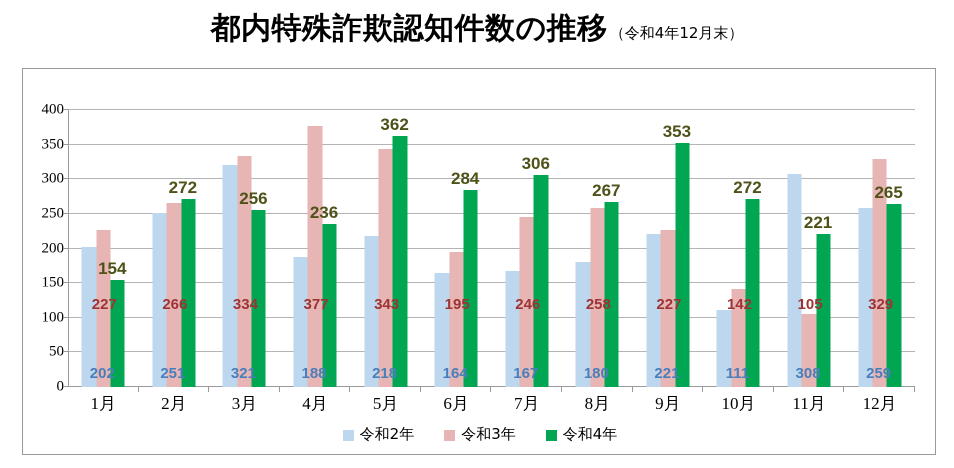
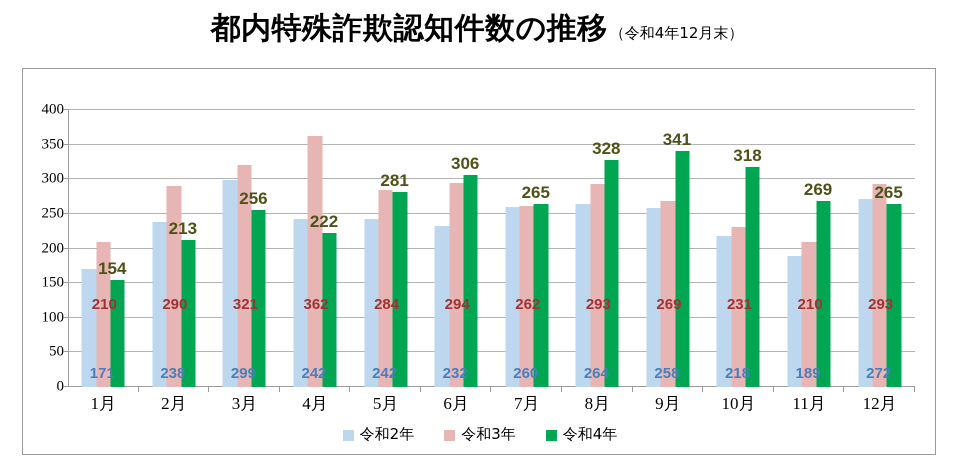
令和2年/1月: 202 -> 171
令和3年/1月: 227 -> 210
令和2年/2月: 251 -> 238
令和3年/2月: 266 -> 290
令和4年/2月: 272 -> 213
令和2年/3月: 321 -> 299
令和3年/3月: 334 -> 321
令和2年/4月: 188 -> 242
令和3年/4月: 377 -> 362
令和4年/4月: 236 -> 222
令和2年/5月: 218 -> 242
令和3年/5月: 343 -> 284
令和4年/5月: 362 -> 281
令和2年/6月: 164 -> 232
令和3年/6月: 195 -> 294
令和4年/6月: 284 -> 306
令和2年/7月: 167 -> 260
令和3年/7月: 246 -> 262
令和4年/7月: 306 -> 265
令和2年/8月: 180 -> 264
令和3年/8月: 258 -> 293
令和4年/8月: 267 -> 328
令和2年/9月: 221 -> 258
令和3年/9月: 227 -> 269
令和4年/9月: 353 -> 341
令和2年/10月: 111 -> 218
令和3年/10月: 142 -> 231
令和4年/10月: 272 -> 318
令和2年/11月: 308 -> 189
令和3年/11月: 105 -> 210
令和4年/11月: 221 -> 269
令和2年/12月: 259 -> 272
令和3年/12月: 329 -> 293
